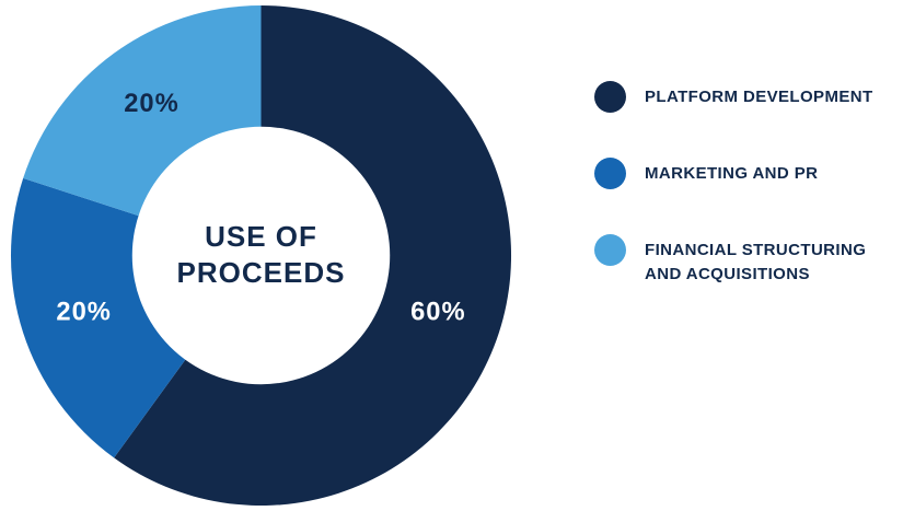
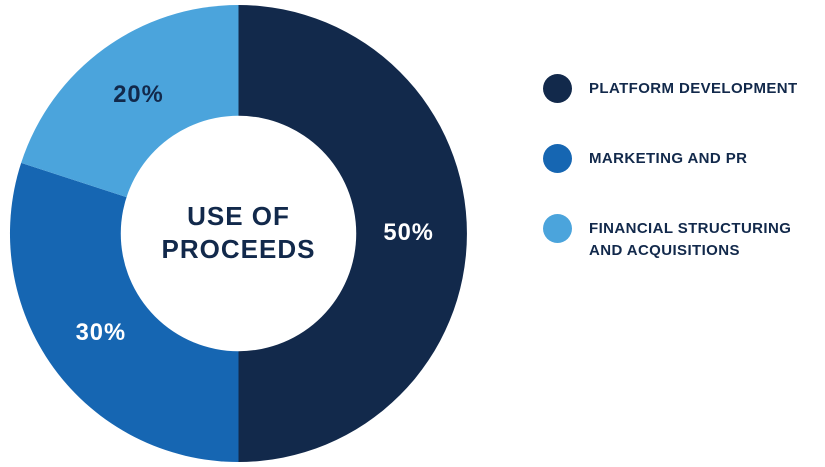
PLATFORM DEVELOPMENT: 60% -> 50%
MARKETING AND PR: 20% -> 30%
